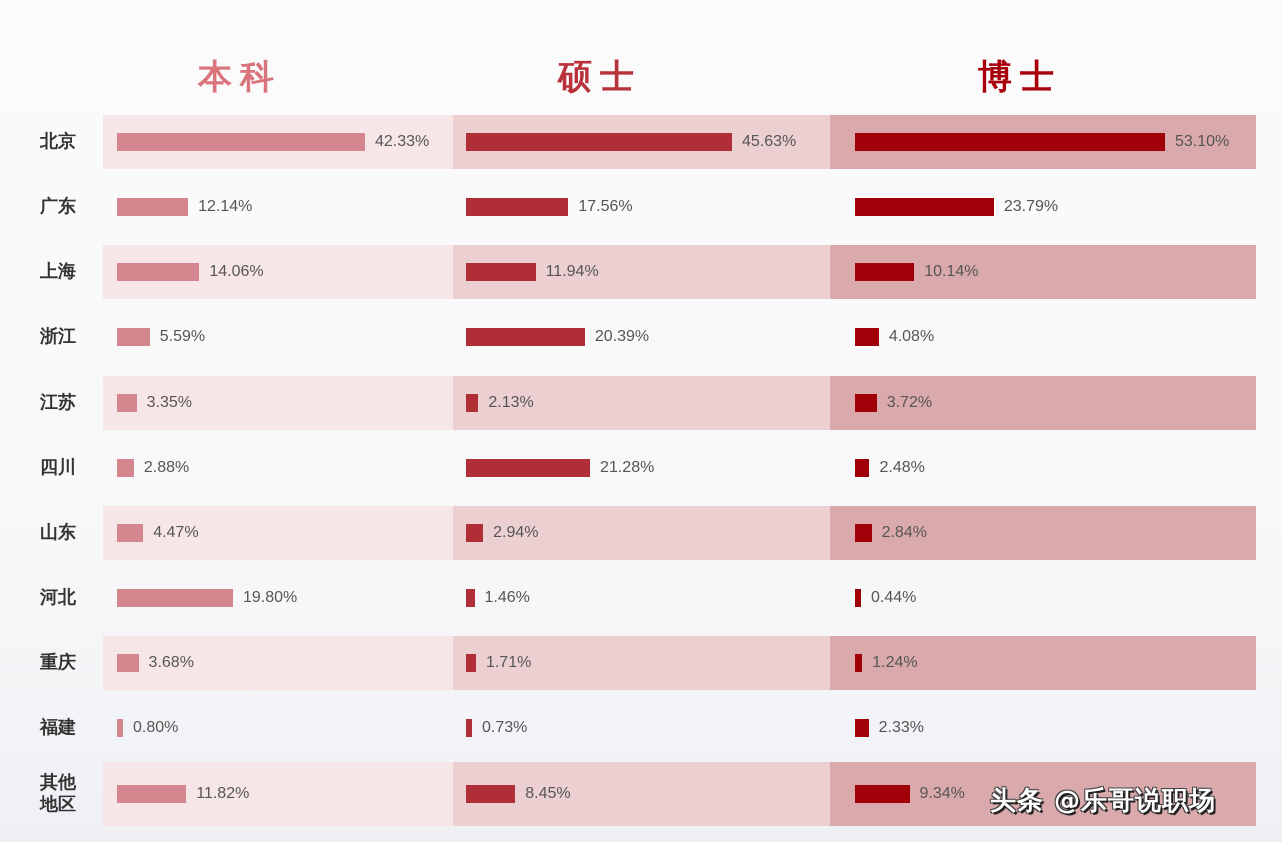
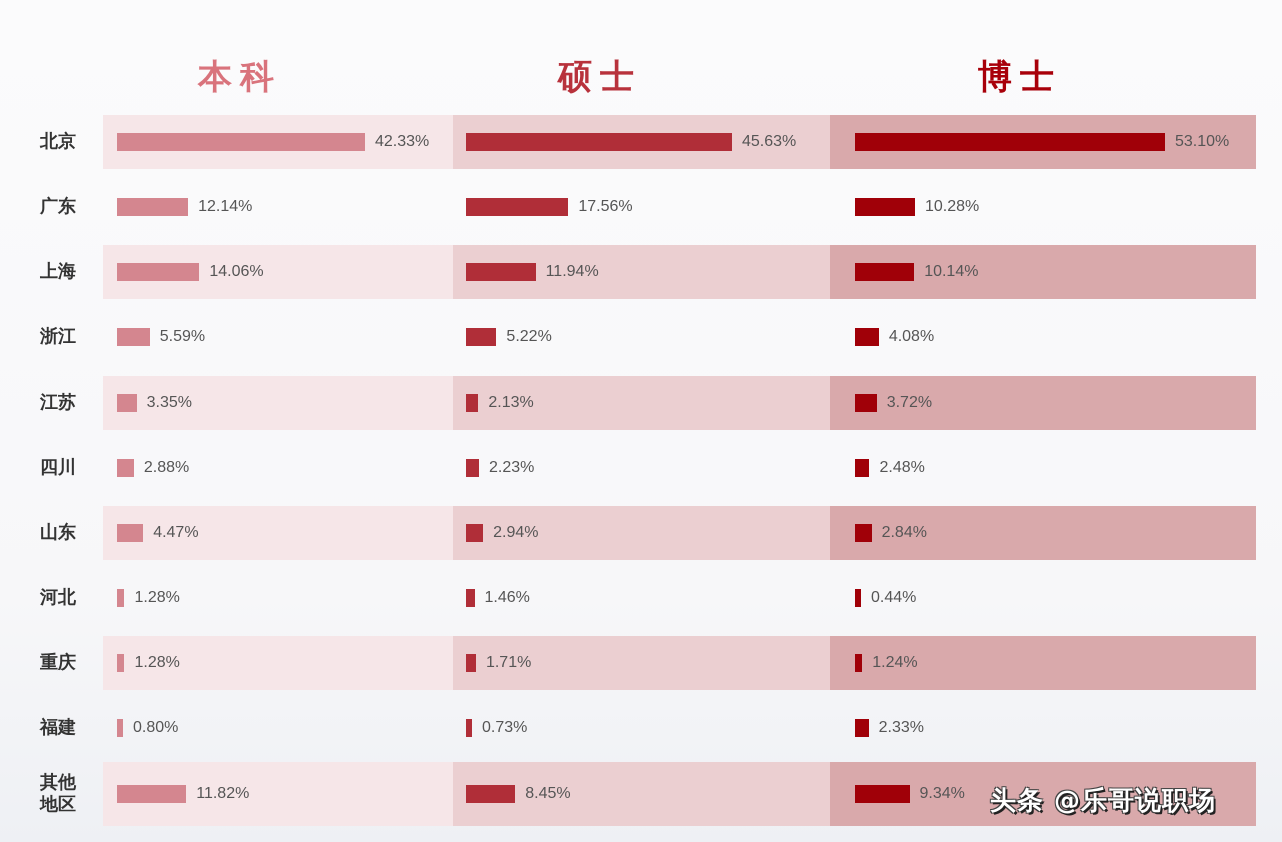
博士/广东: 23.79% -> 10.28%
硕士/浙江: 20.39% -> 5.22%
硕士/四川: 21.28% -> 2.23%
本科/河北: 19.80% -> 1.28%
本科/重庆: 3.68% -> 1.28%
